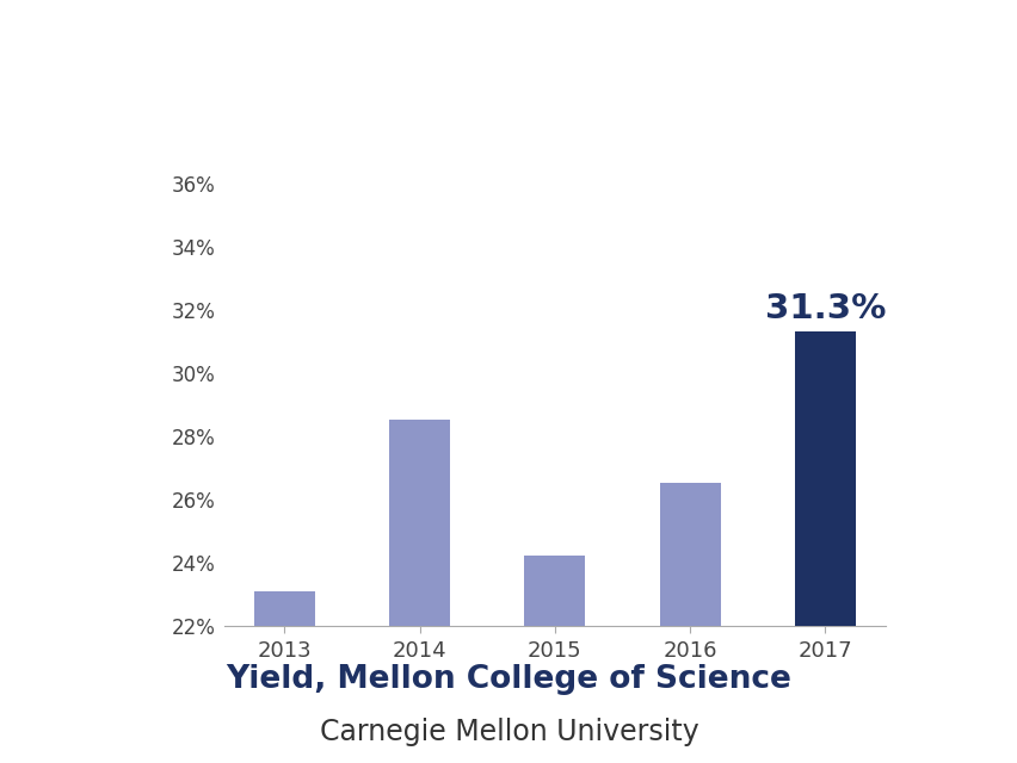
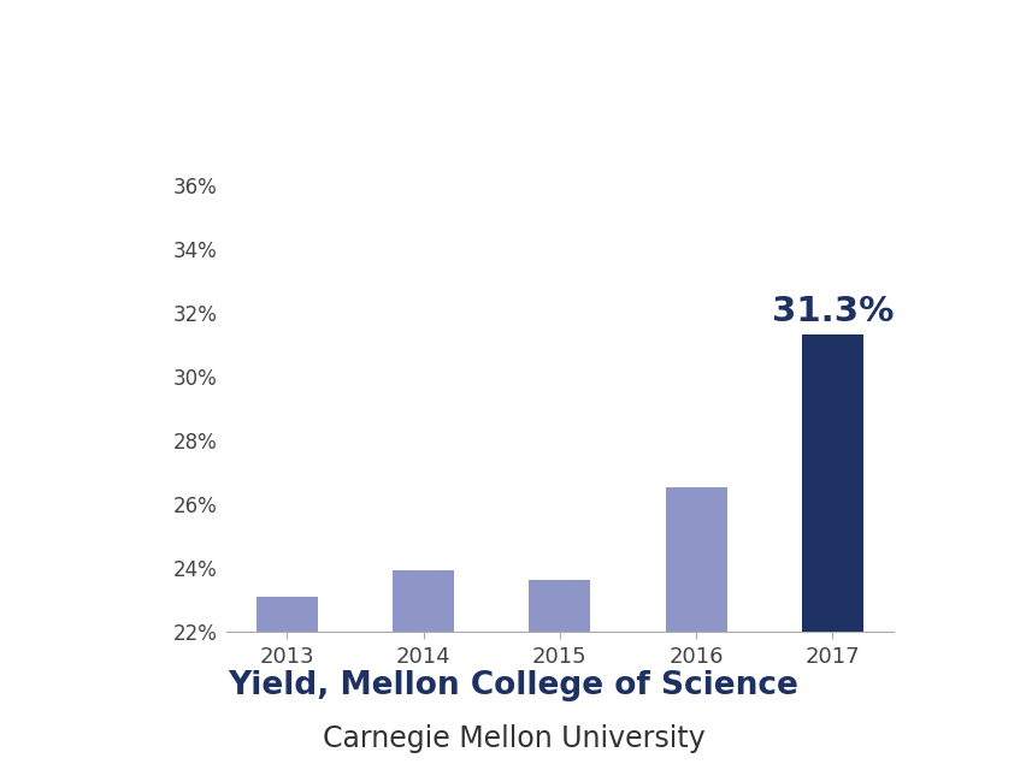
2014: 28.5% -> 23.9%
2015: 24.2% -> 23.6%
